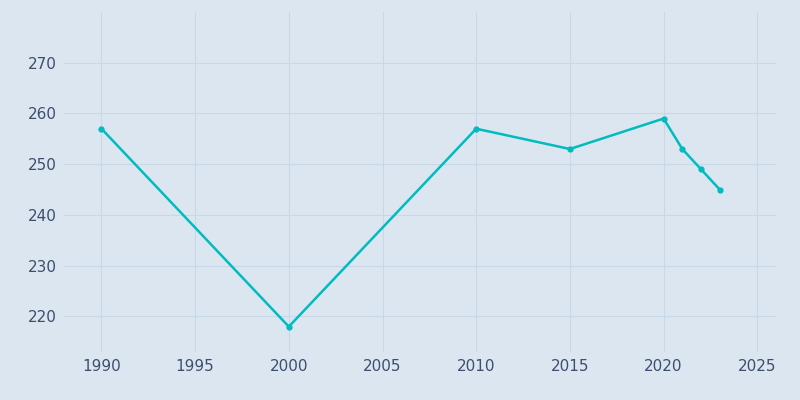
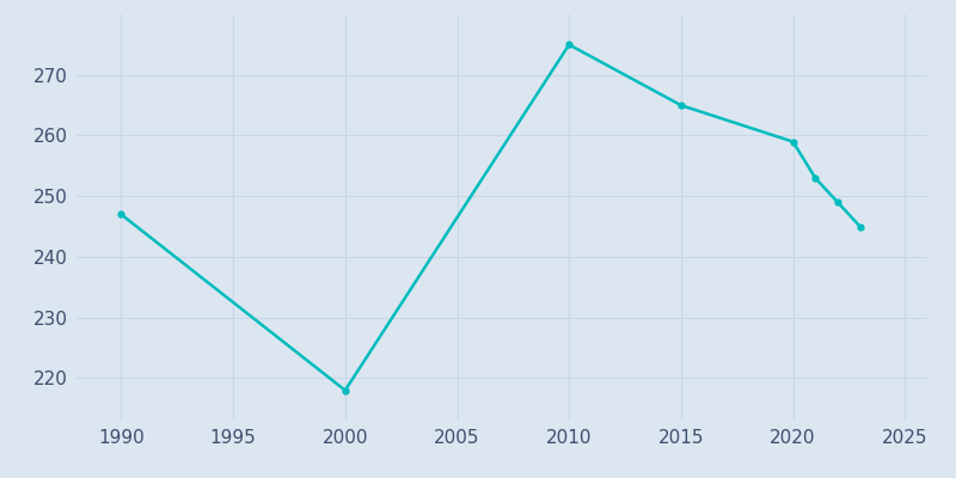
1990: 257 -> 247
2010: 257 -> 275
2015: 253 -> 265
